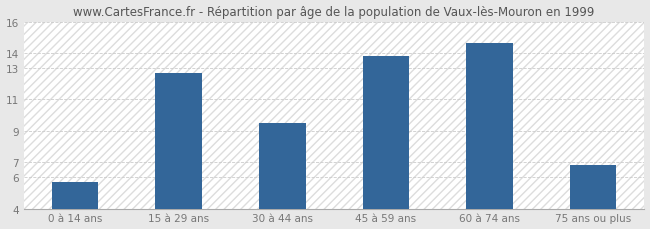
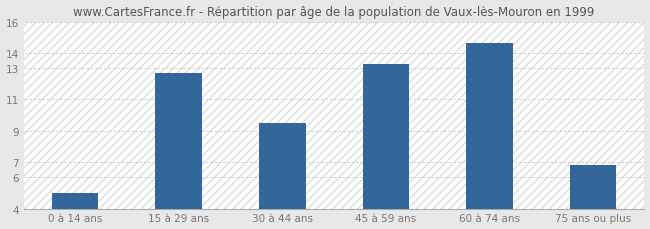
0 à 14 ans: 5.7 -> 5.0
45 à 59 ans: 13.8 -> 13.3
